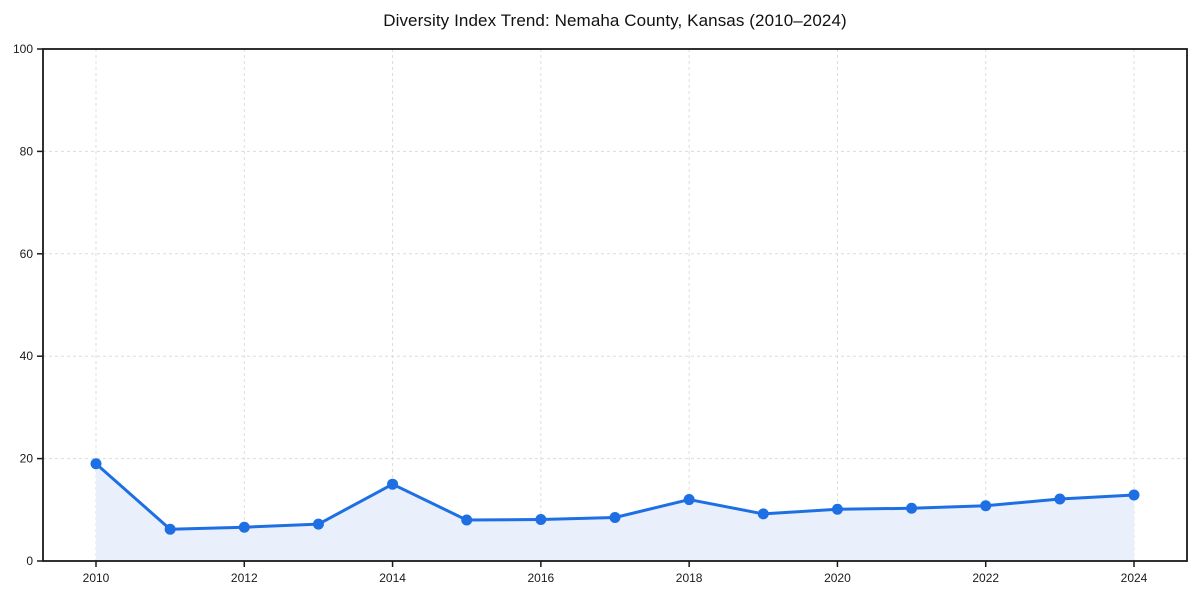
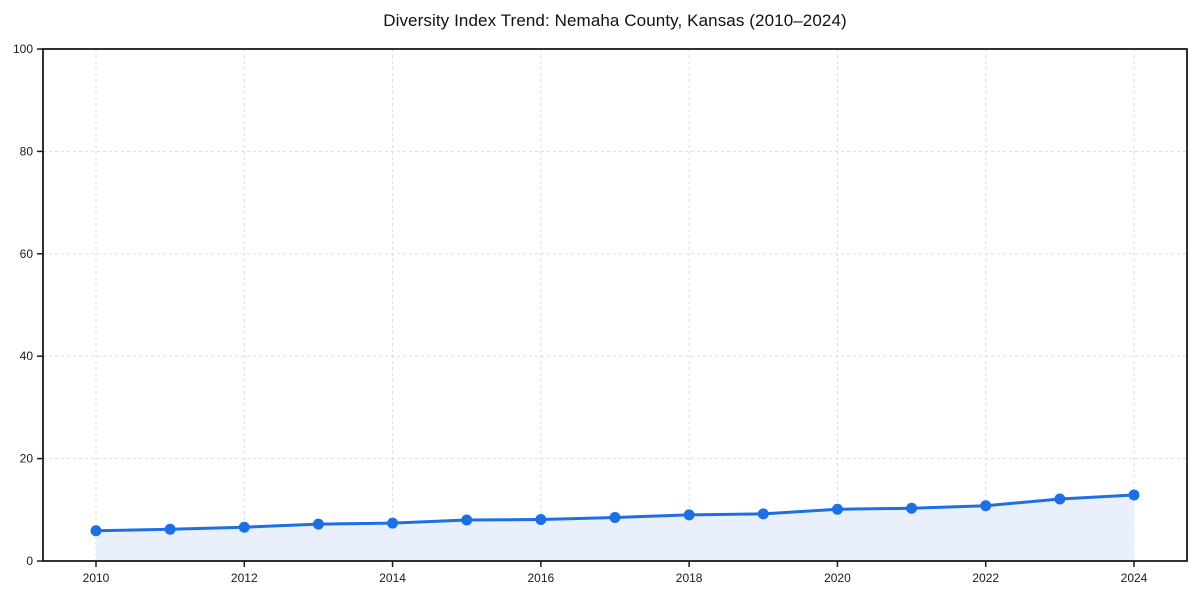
2010: 19 -> 6
2014: 15 -> 7
2018: 12 -> 9
